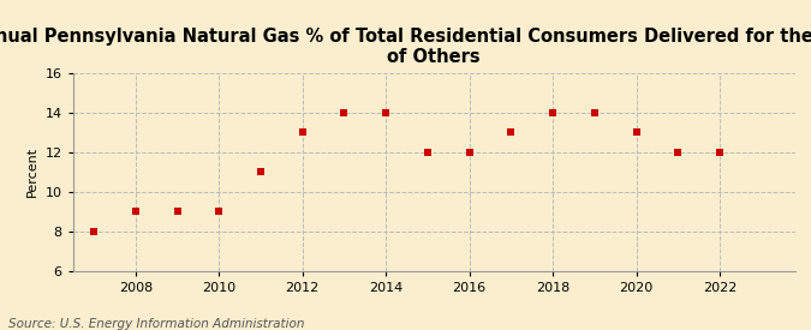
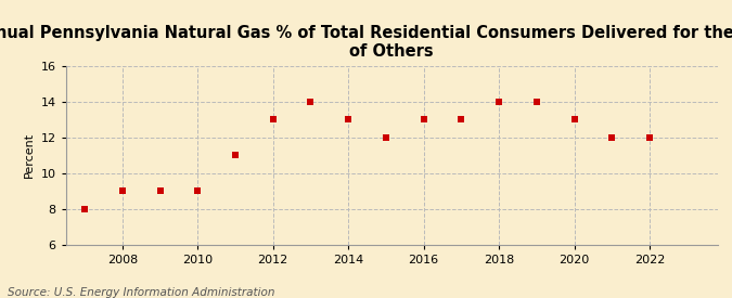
2014: 14 -> 13
2016: 12 -> 13
